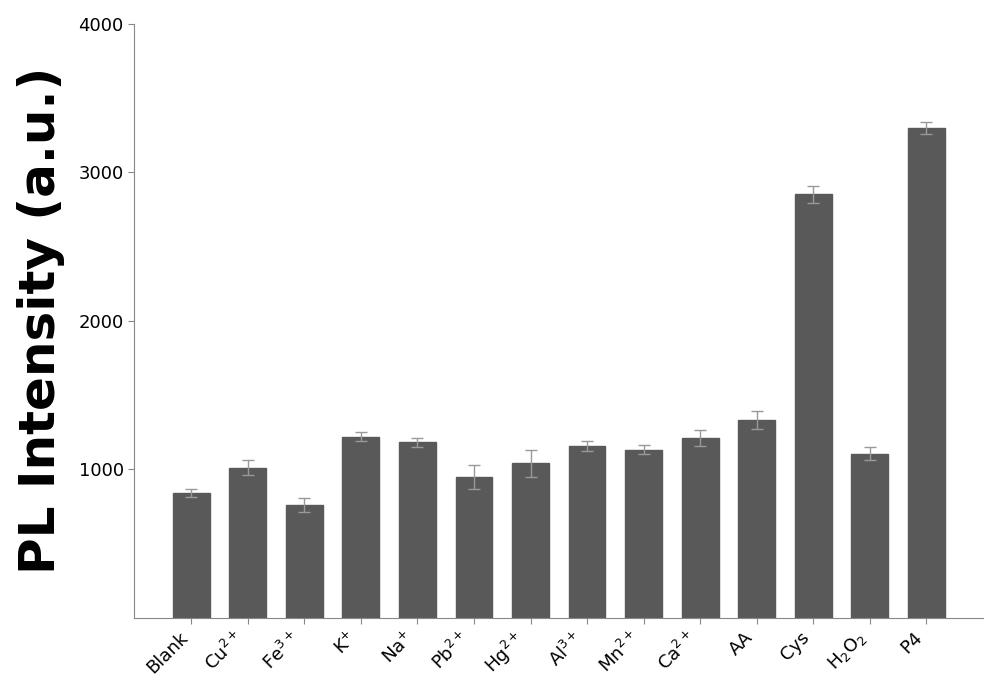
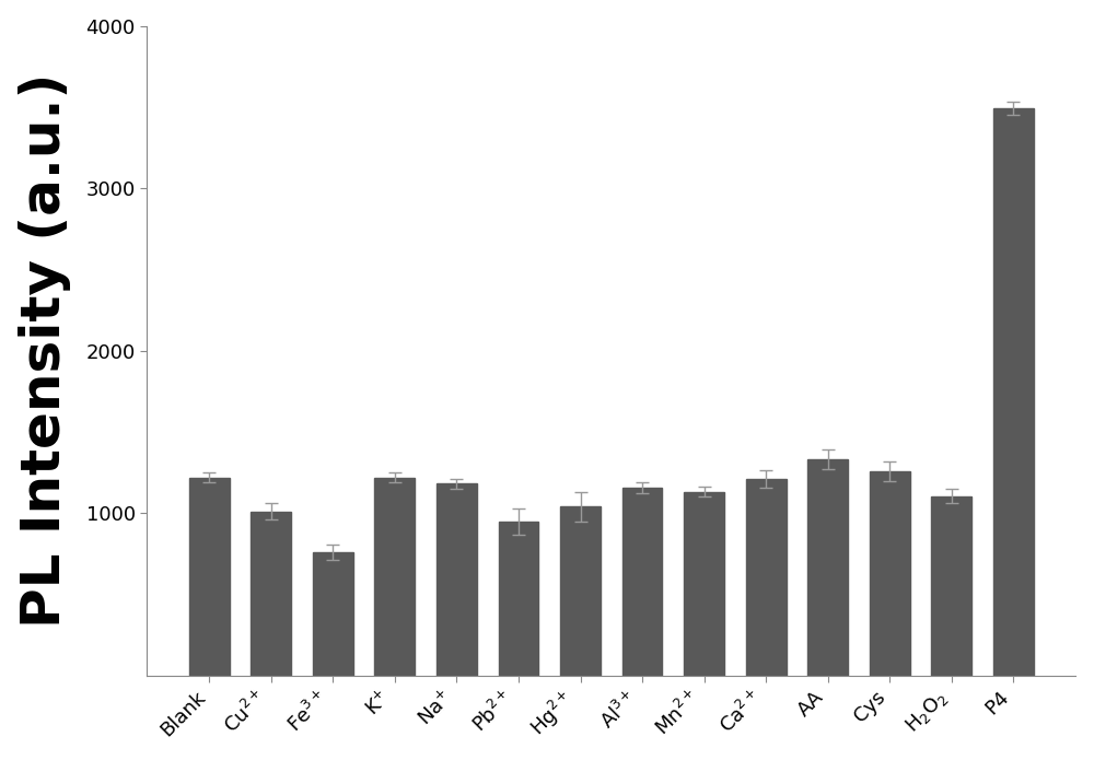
Blank: 840 -> 1220
Cys: 2850 -> 1260
P4: 3300 -> 3490
